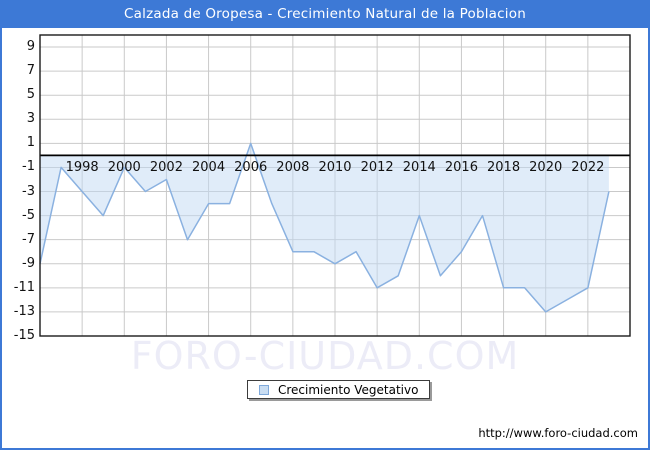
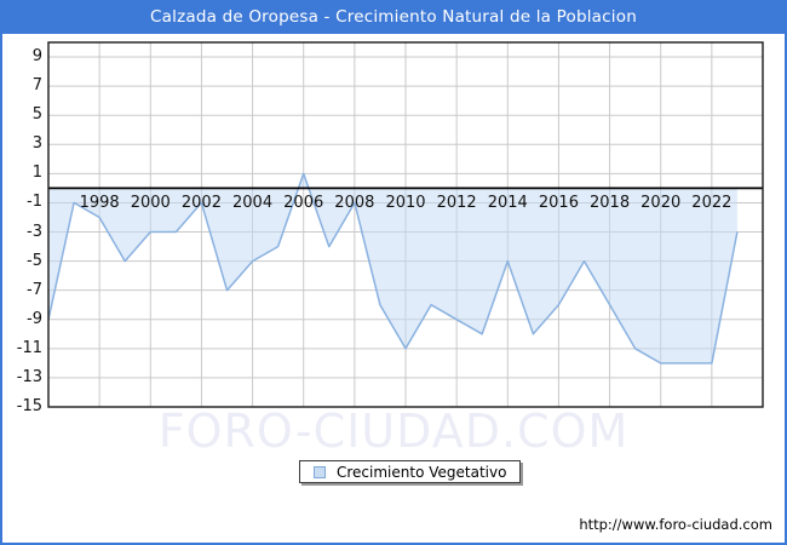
1998: -3 -> -2
2000: -1 -> -3
2002: -2 -> -1
2004: -4 -> -5
2008: -8 -> -1
2010: -9 -> -11
2012: -11 -> -9
2018: -11 -> -8
2020: -13 -> -12
2022: -11 -> -12
